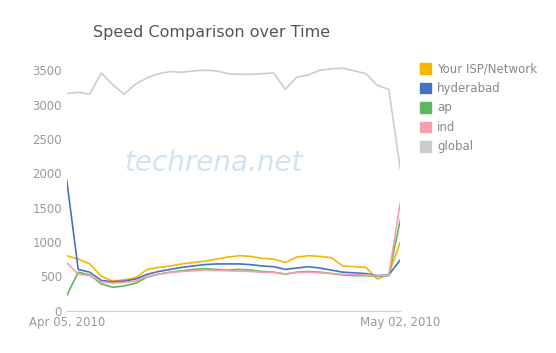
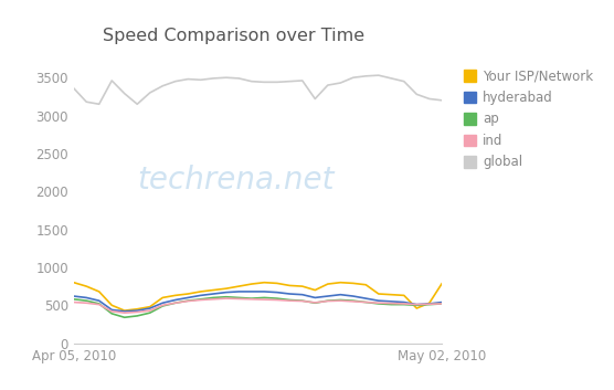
hyderabad/Apr 05, 2010: 1900 -> 620
ap/Apr 05, 2010: 220 -> 580
ind/Apr 05, 2010: 700 -> 540
global/Apr 05, 2010: 3160 -> 3360
Your ISP/Network/May 02, 2010: 1000 -> 790
hyderabad/May 02, 2010: 740 -> 540
ap/May 02, 2010: 1320 -> 520
ind/May 02, 2010: 1580 -> 520
global/May 02, 2010: 2060 -> 3200
